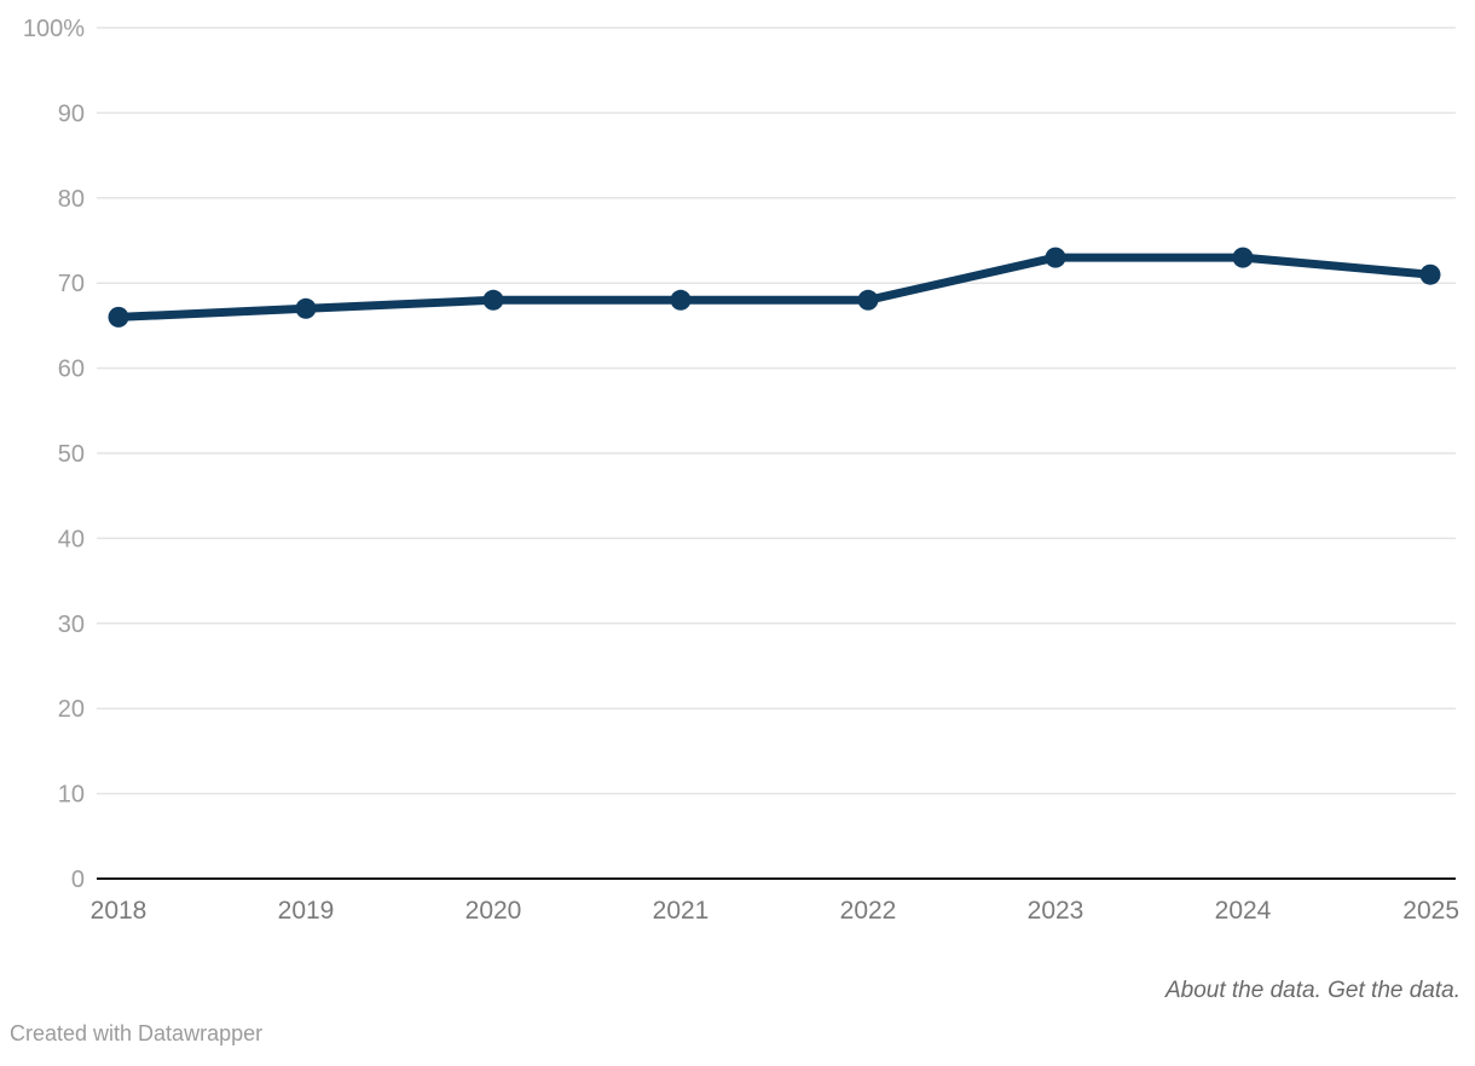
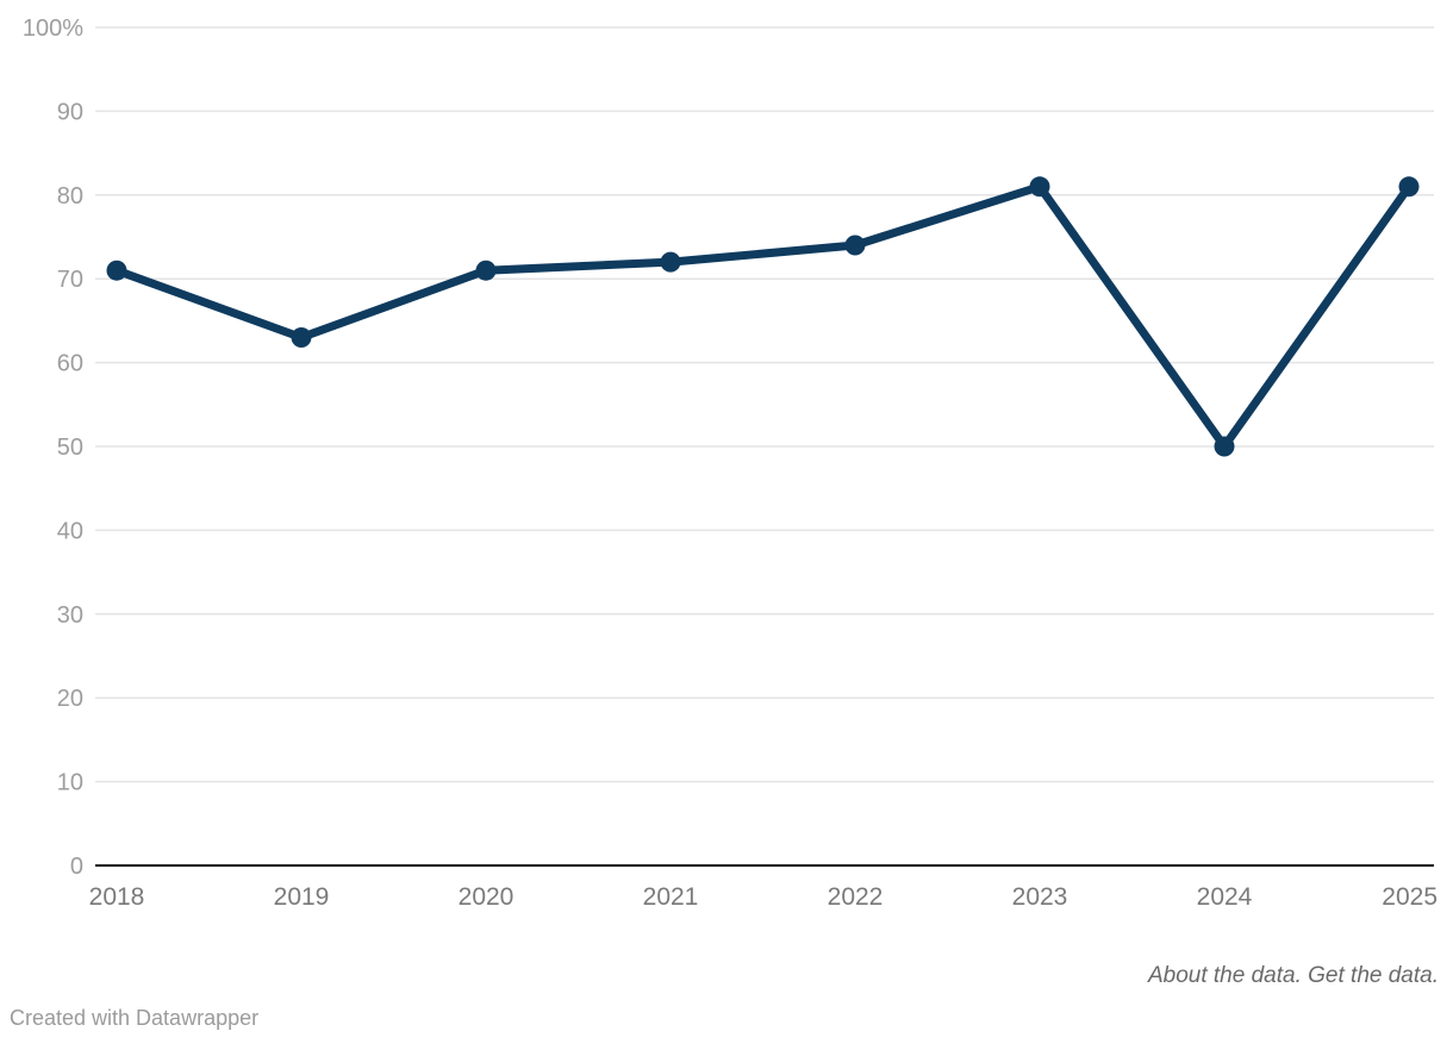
2018: 66% -> 71%
2019: 67% -> 63%
2020: 68% -> 71%
2021: 68% -> 72%
2022: 68% -> 74%
2023: 73% -> 81%
2024: 73% -> 50%
2025: 71% -> 81%
